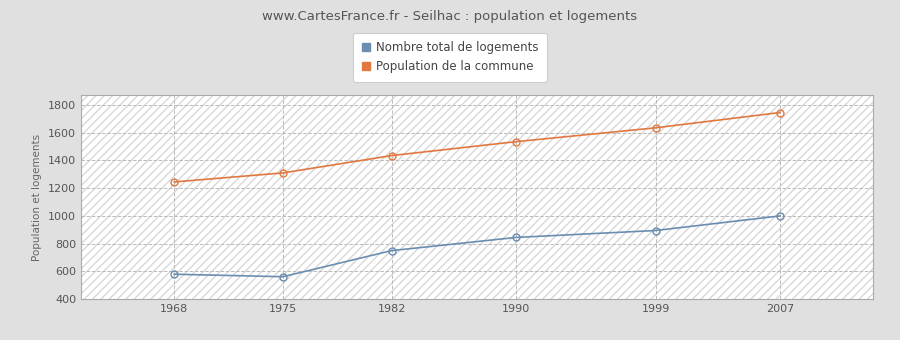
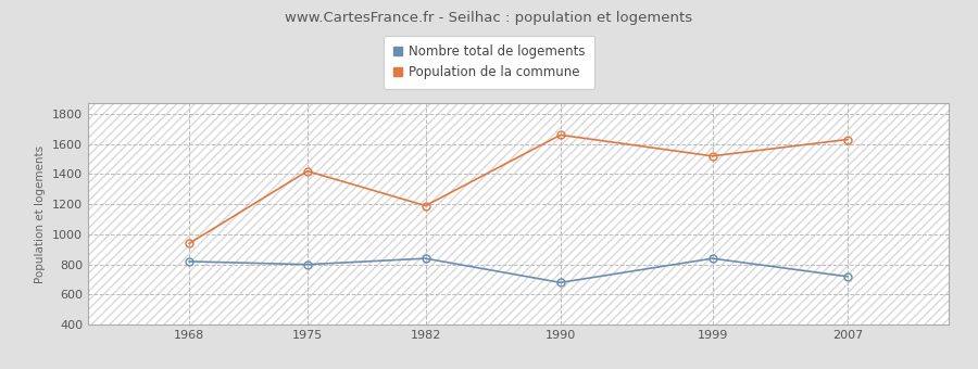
Nombre total de logements/1968: 580 -> 820
Population de la commune/1968: 1240 -> 940
Nombre total de logements/1975: 560 -> 800
Population de la commune/1975: 1310 -> 1420
Nombre total de logements/1982: 750 -> 840
Population de la commune/1982: 1440 -> 1190
Nombre total de logements/1990: 840 -> 680
Population de la commune/1990: 1540 -> 1660
Nombre total de logements/1999: 900 -> 840
Population de la commune/1999: 1640 -> 1520
Nombre total de logements/2007: 1000 -> 720
Population de la commune/2007: 1740 -> 1630
